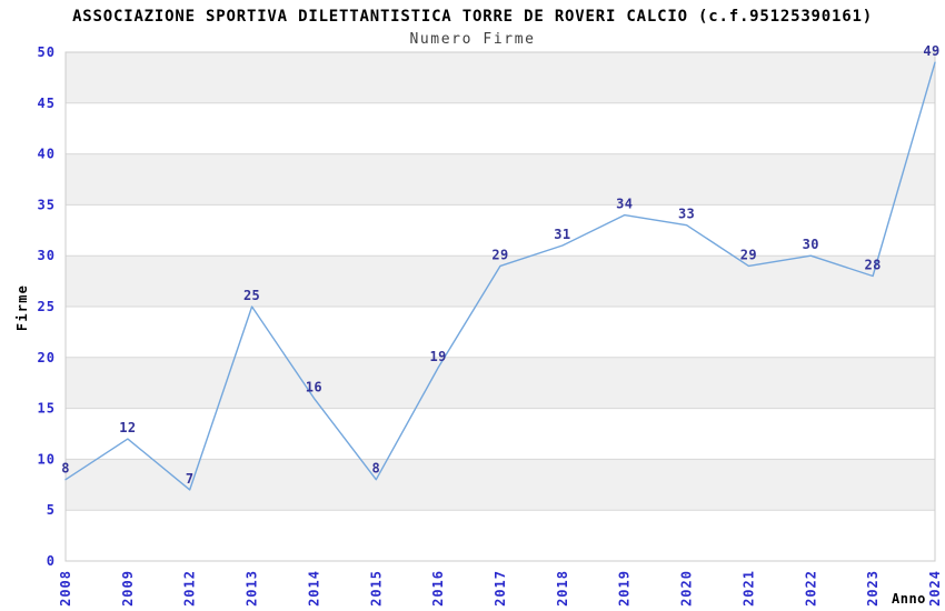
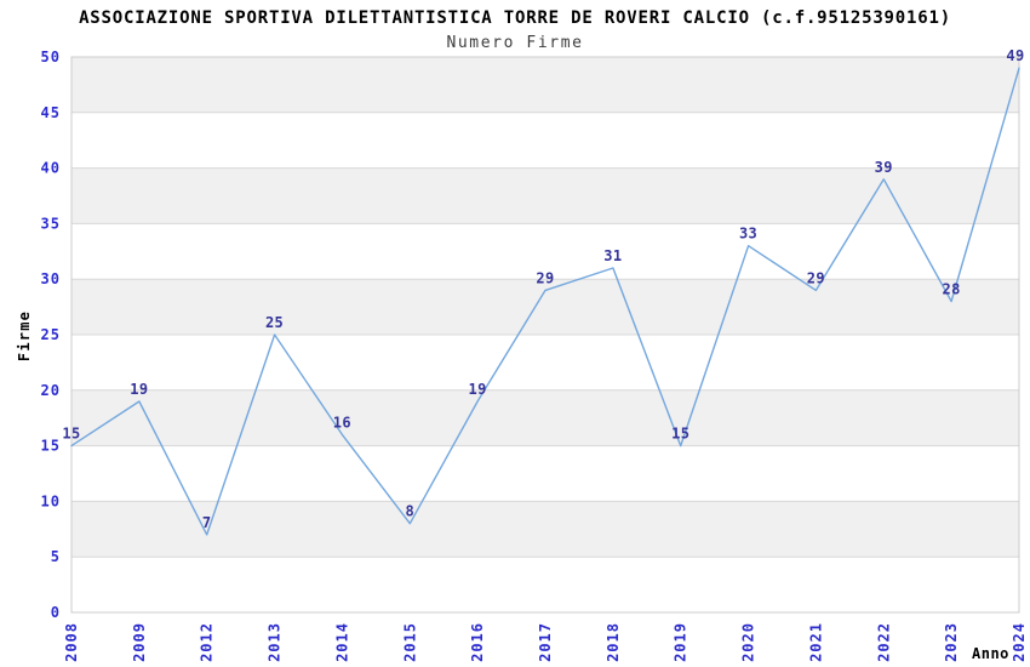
2008: 8 -> 15
2009: 12 -> 19
2019: 34 -> 15
2022: 30 -> 39
